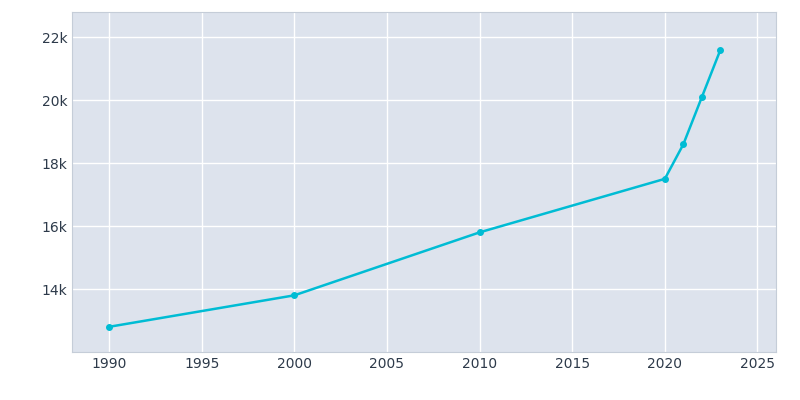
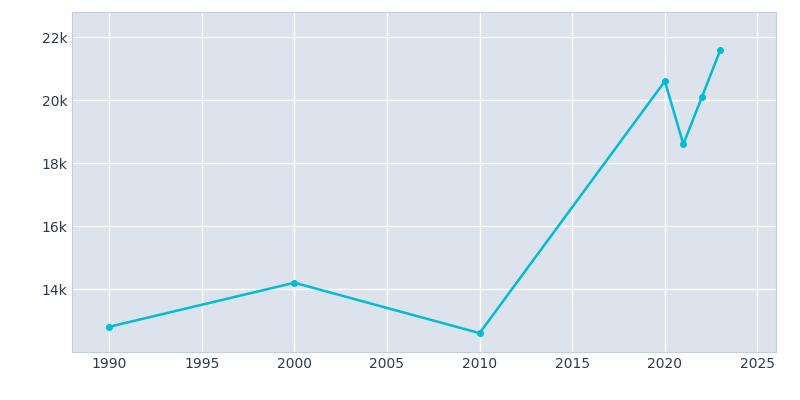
2000: 13.8k -> 14.2k
2010: 15.8k -> 12.6k
2020: 17.5k -> 20.6k
